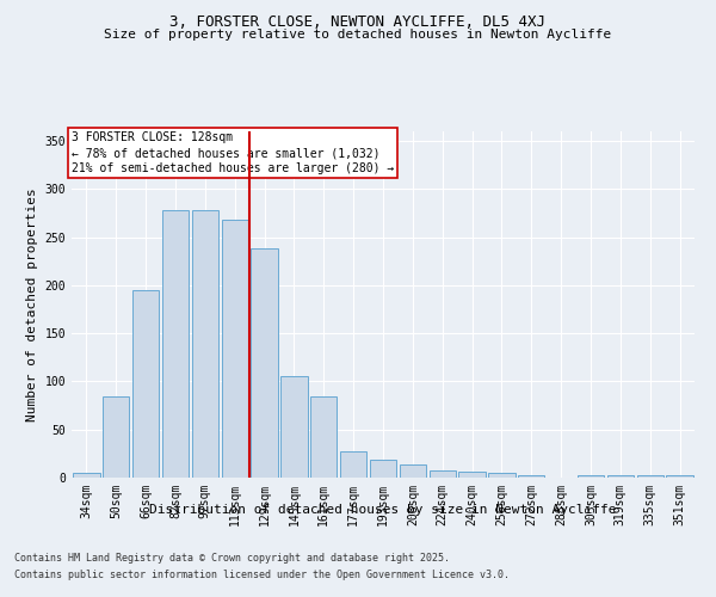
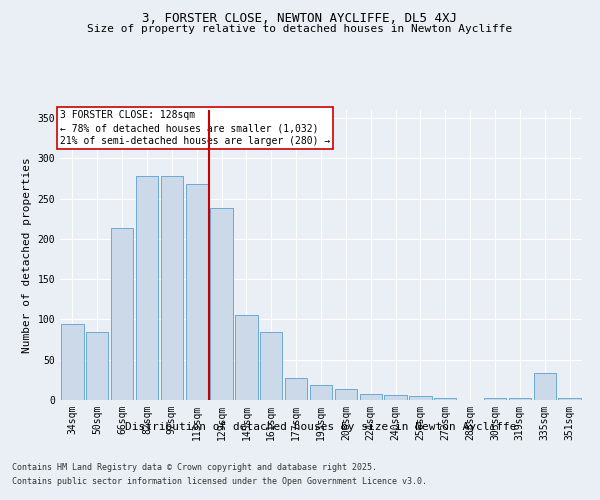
34sqm: 5 -> 94
66sqm: 195 -> 214
335sqm: 2 -> 34
